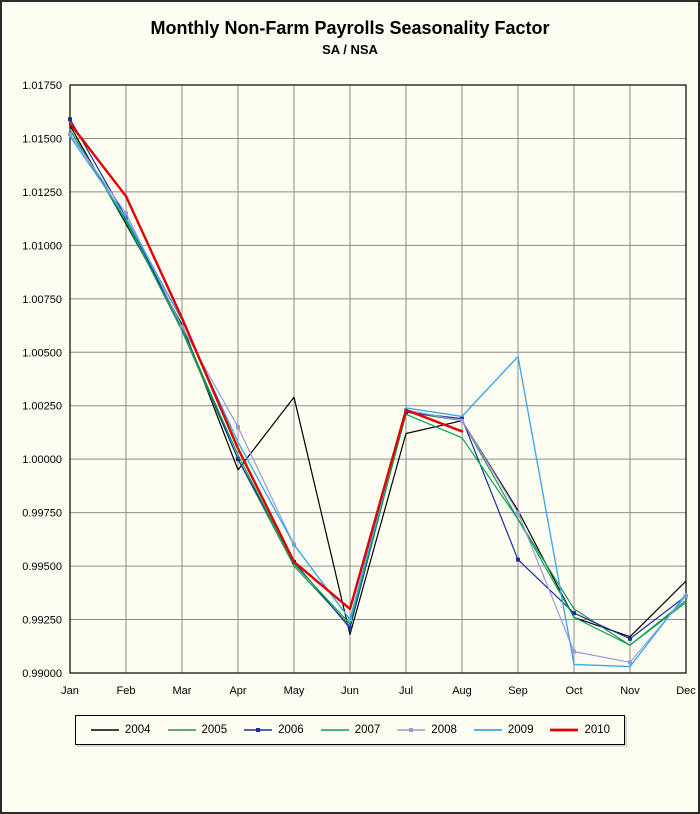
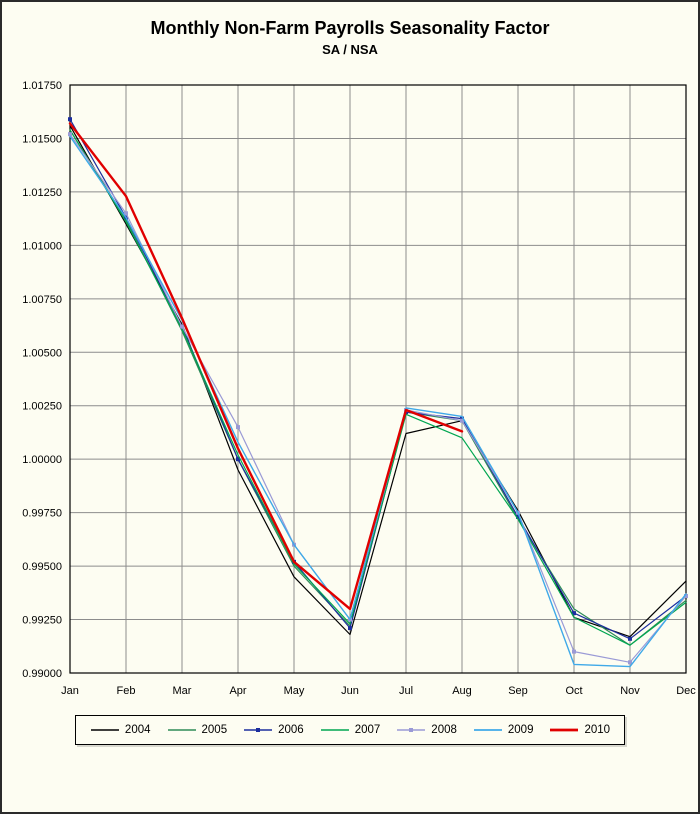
2004/May: 1.0029 -> 0.9945
2006/Sep: 0.9953 -> 0.9973
2009/Sep: 1.0048 -> 0.9975
